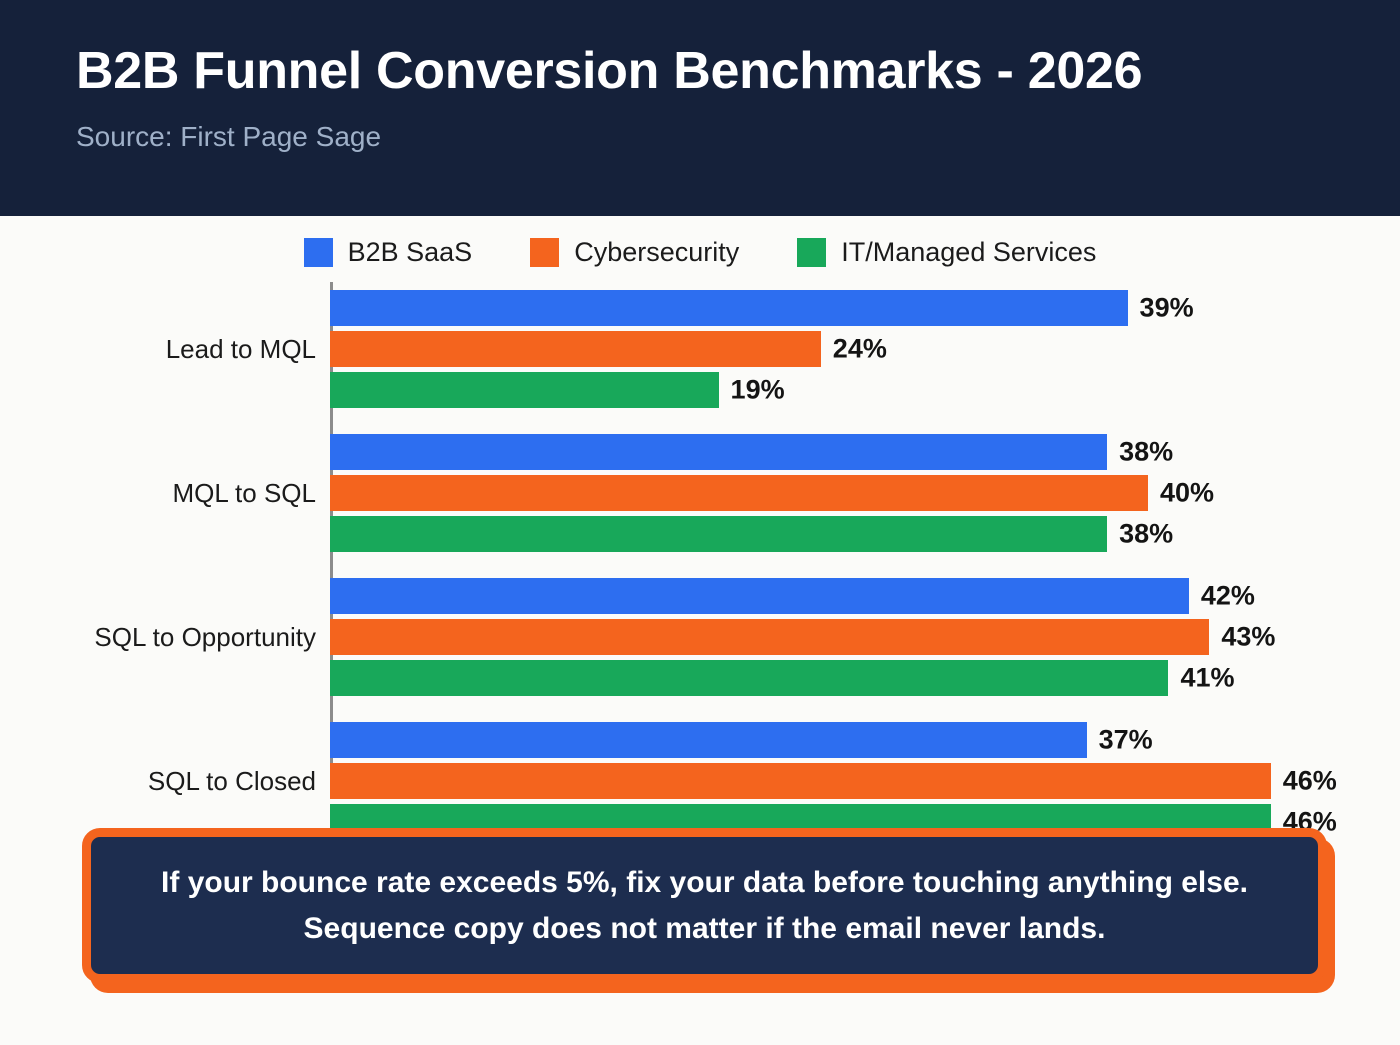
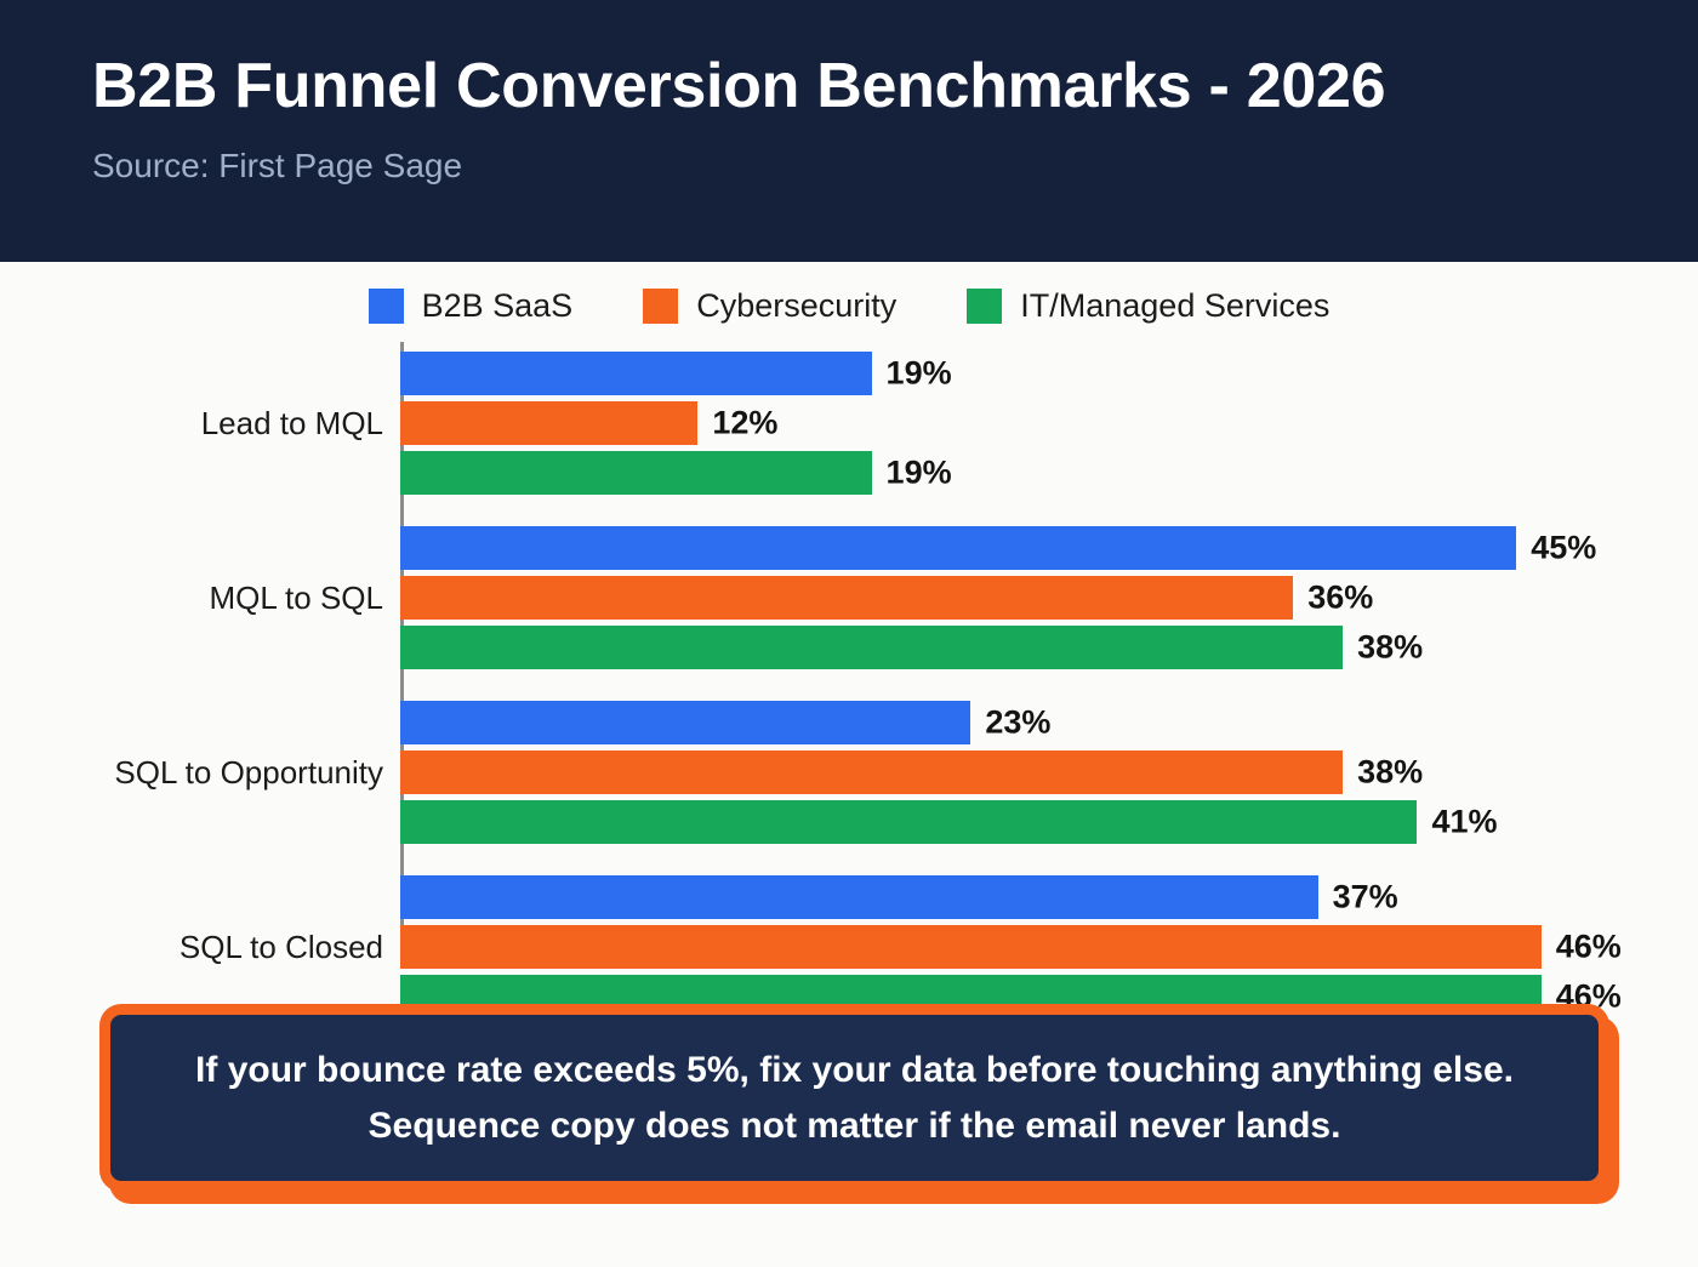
B2B SaaS/Lead to MQL: 39% -> 19%
Cybersecurity/Lead to MQL: 24% -> 12%
B2B SaaS/MQL to SQL: 38% -> 45%
Cybersecurity/MQL to SQL: 40% -> 36%
B2B SaaS/SQL to Opportunity: 42% -> 23%
Cybersecurity/SQL to Opportunity: 43% -> 38%
